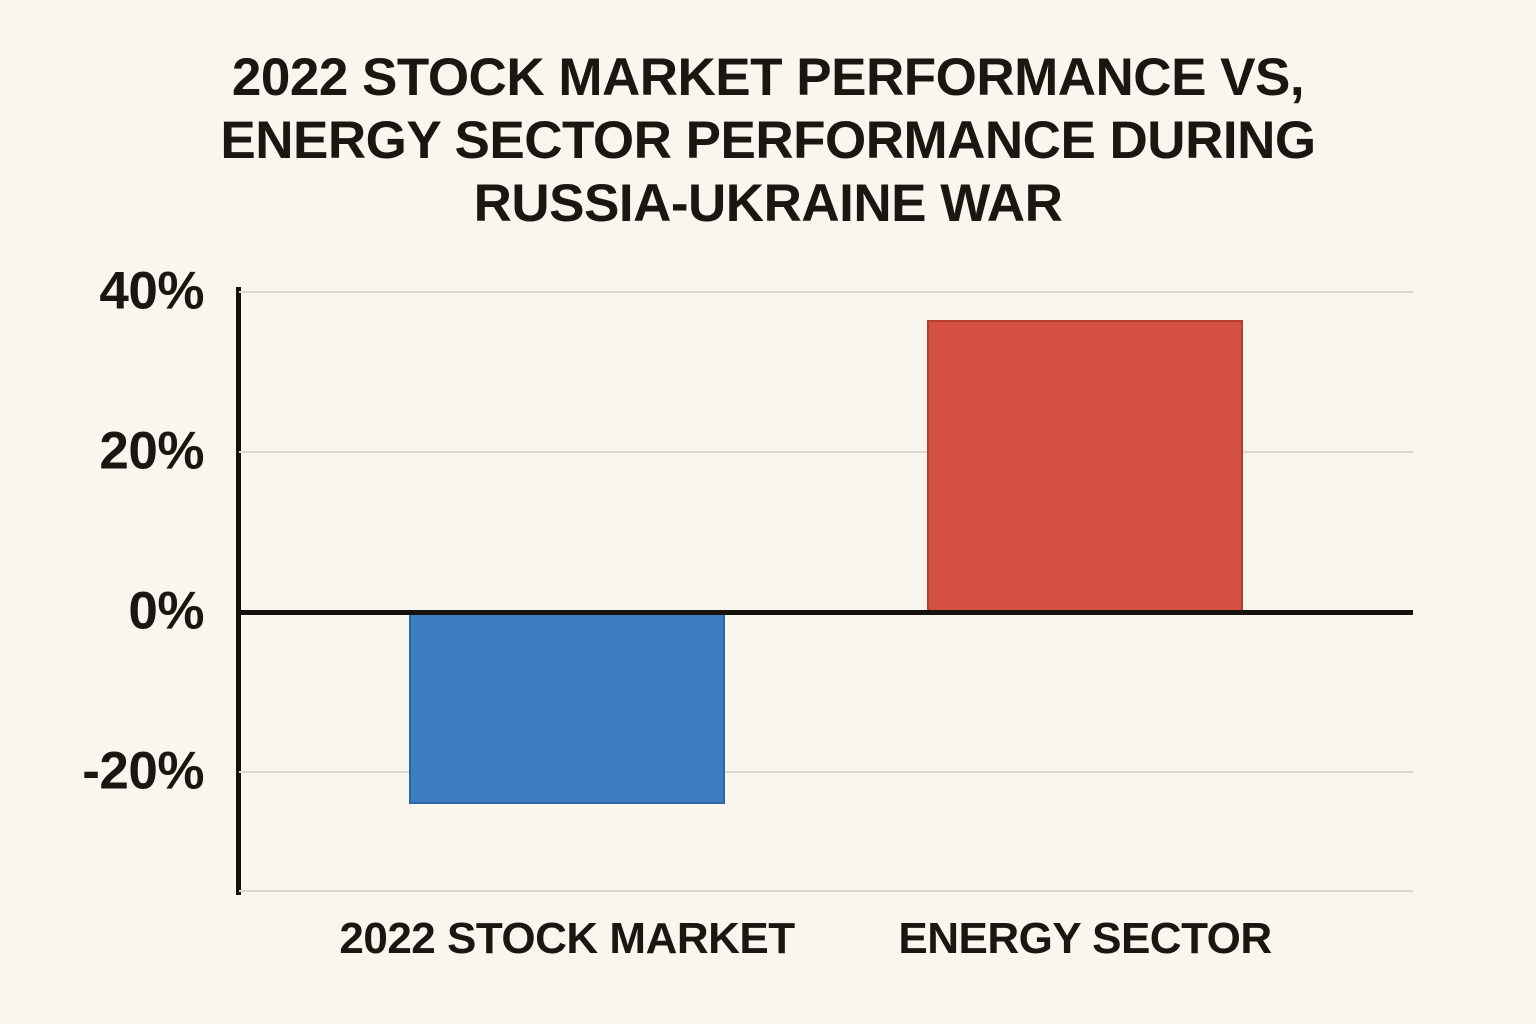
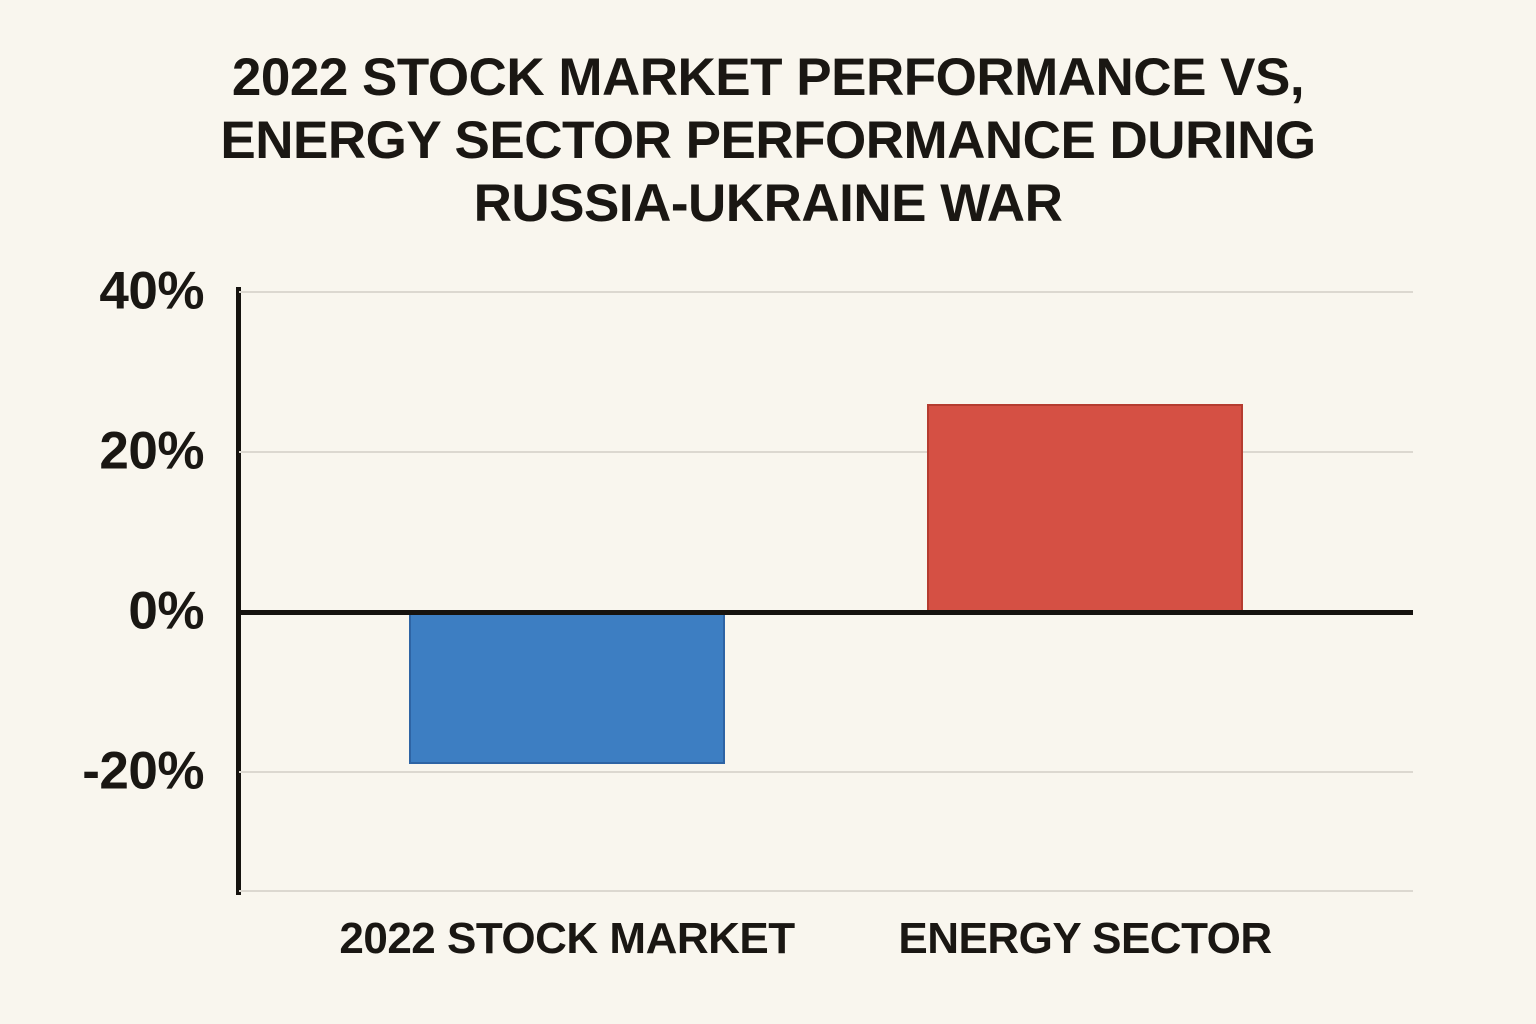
2022 STOCK MARKET: -24% -> -19%
ENERGY SECTOR: 36% -> 26%
